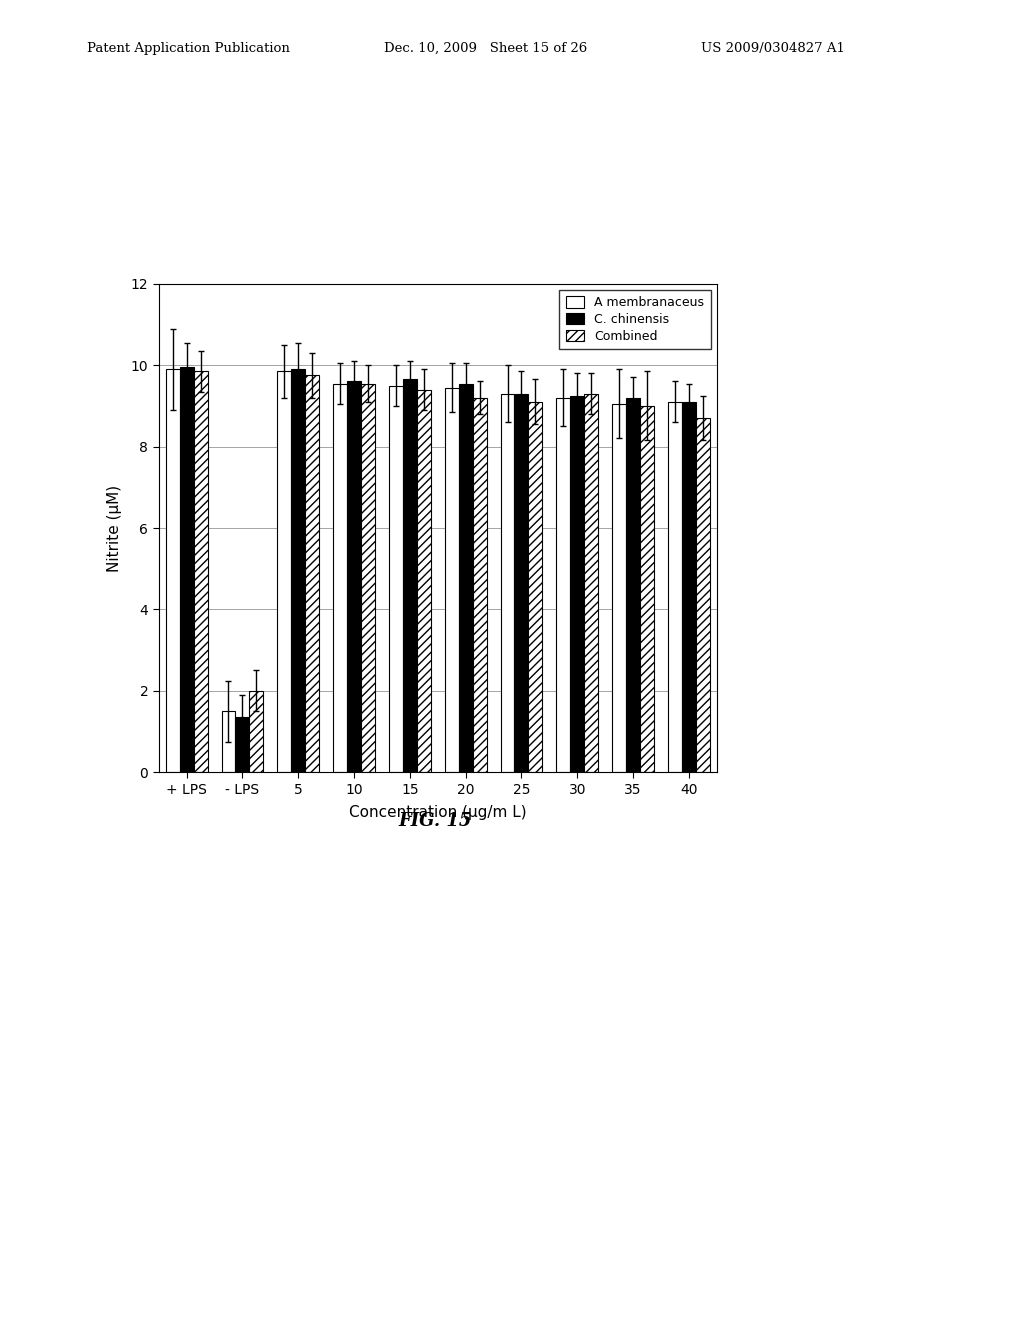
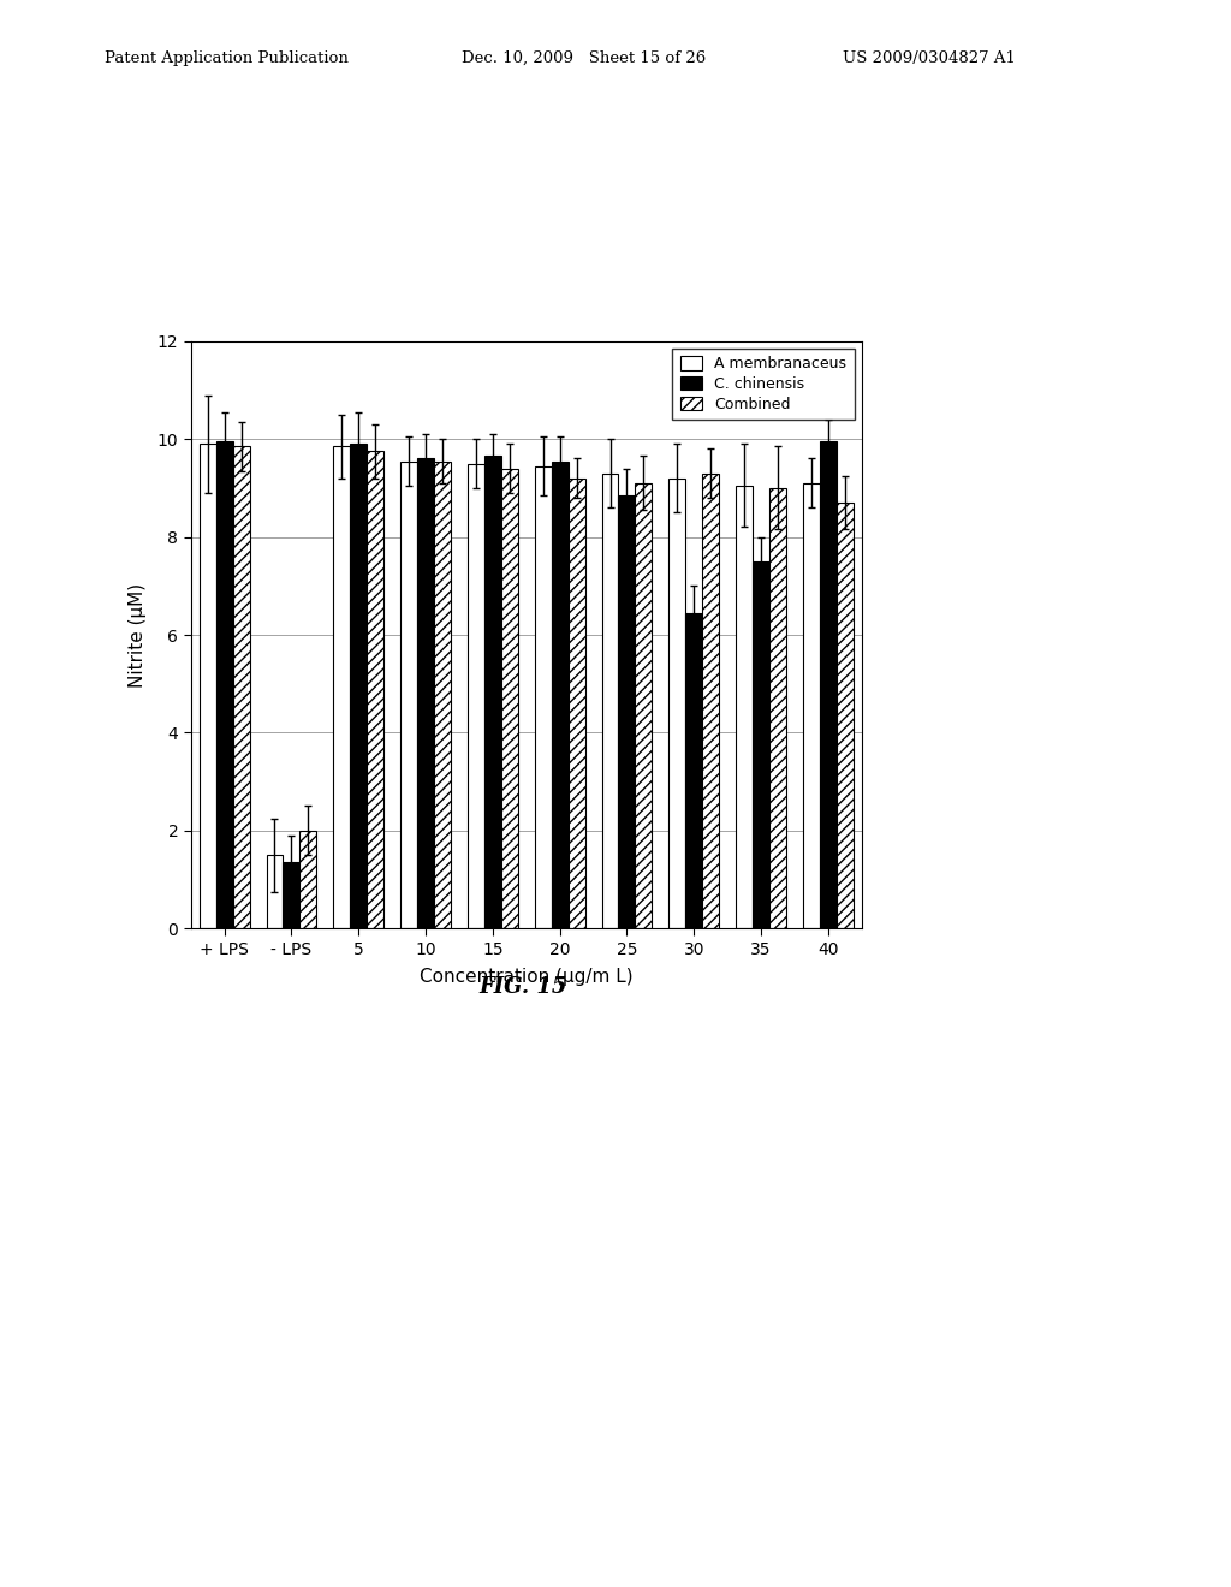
C. chinensis/25: 9.30 -> 8.85
C. chinensis/30: 9.25 -> 6.45
C. chinensis/35: 9.20 -> 7.50
C. chinensis/40: 9.10 -> 9.95
